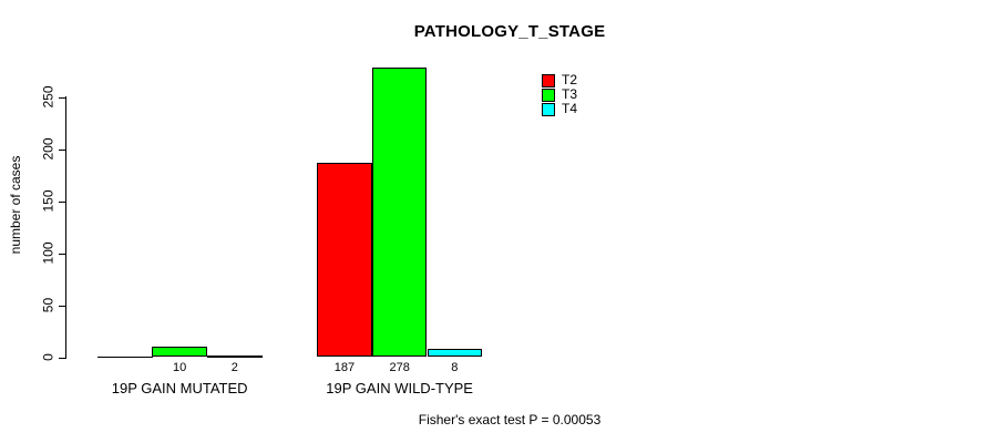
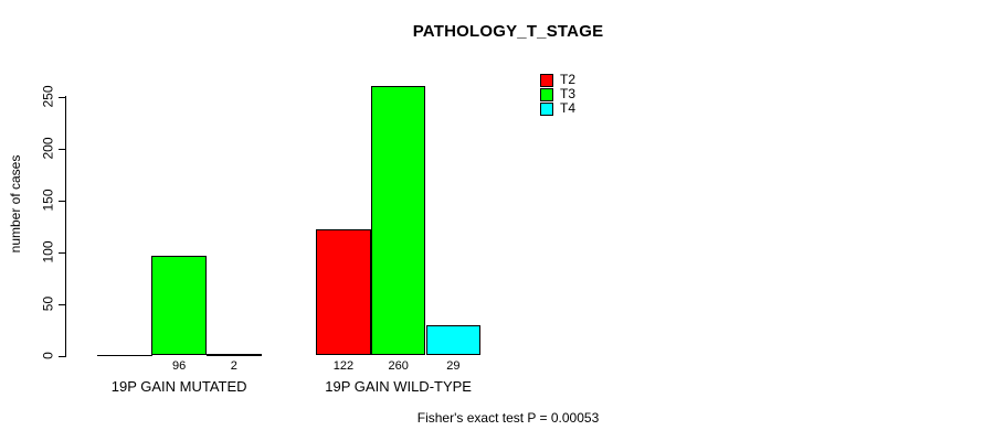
T3/19P GAIN MUTATED: 10 -> 96
T2/19P GAIN WILD-TYPE: 187 -> 122
T3/19P GAIN WILD-TYPE: 278 -> 260
T4/19P GAIN WILD-TYPE: 8 -> 29
